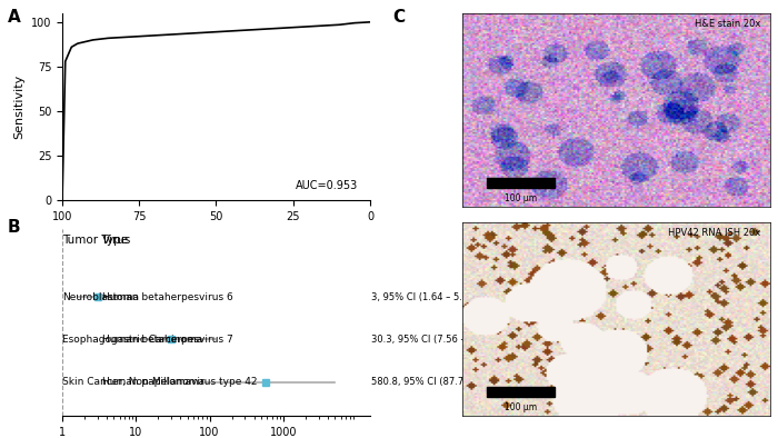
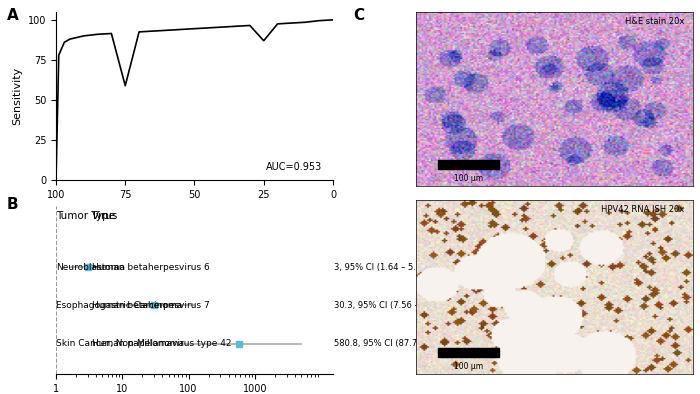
75: 92 -> 59
25: 97 -> 87
